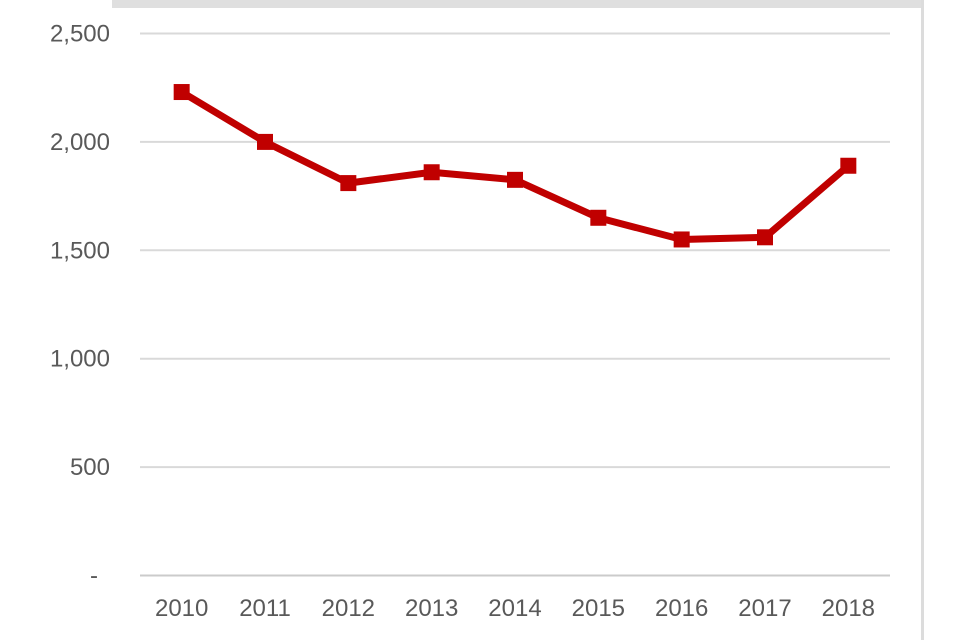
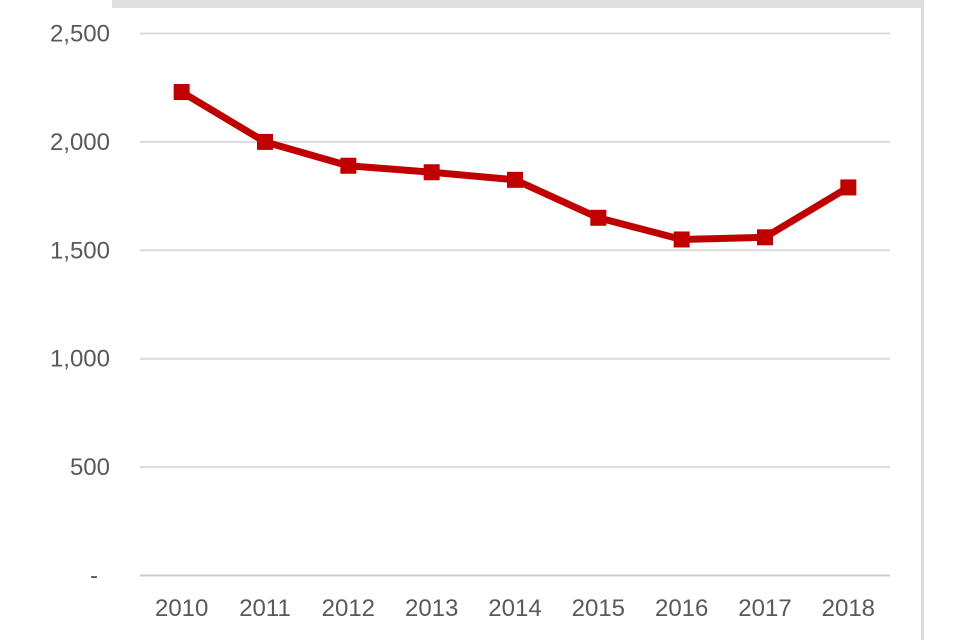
2012: 1810 -> 1890
2018: 1890 -> 1790
